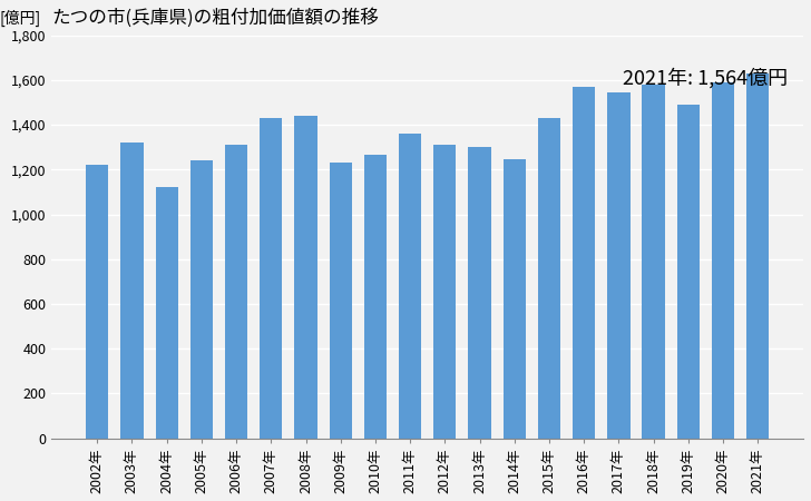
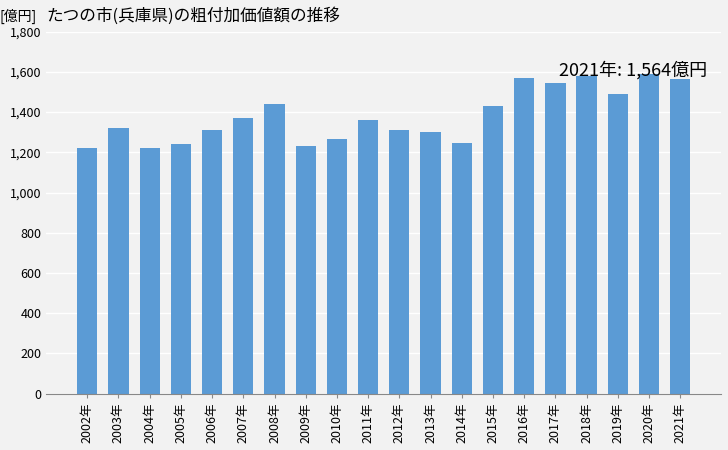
2004年: 1,120 -> 1,220
2007年: 1,430 -> 1,370
2021年: 1,630 -> 1,564
